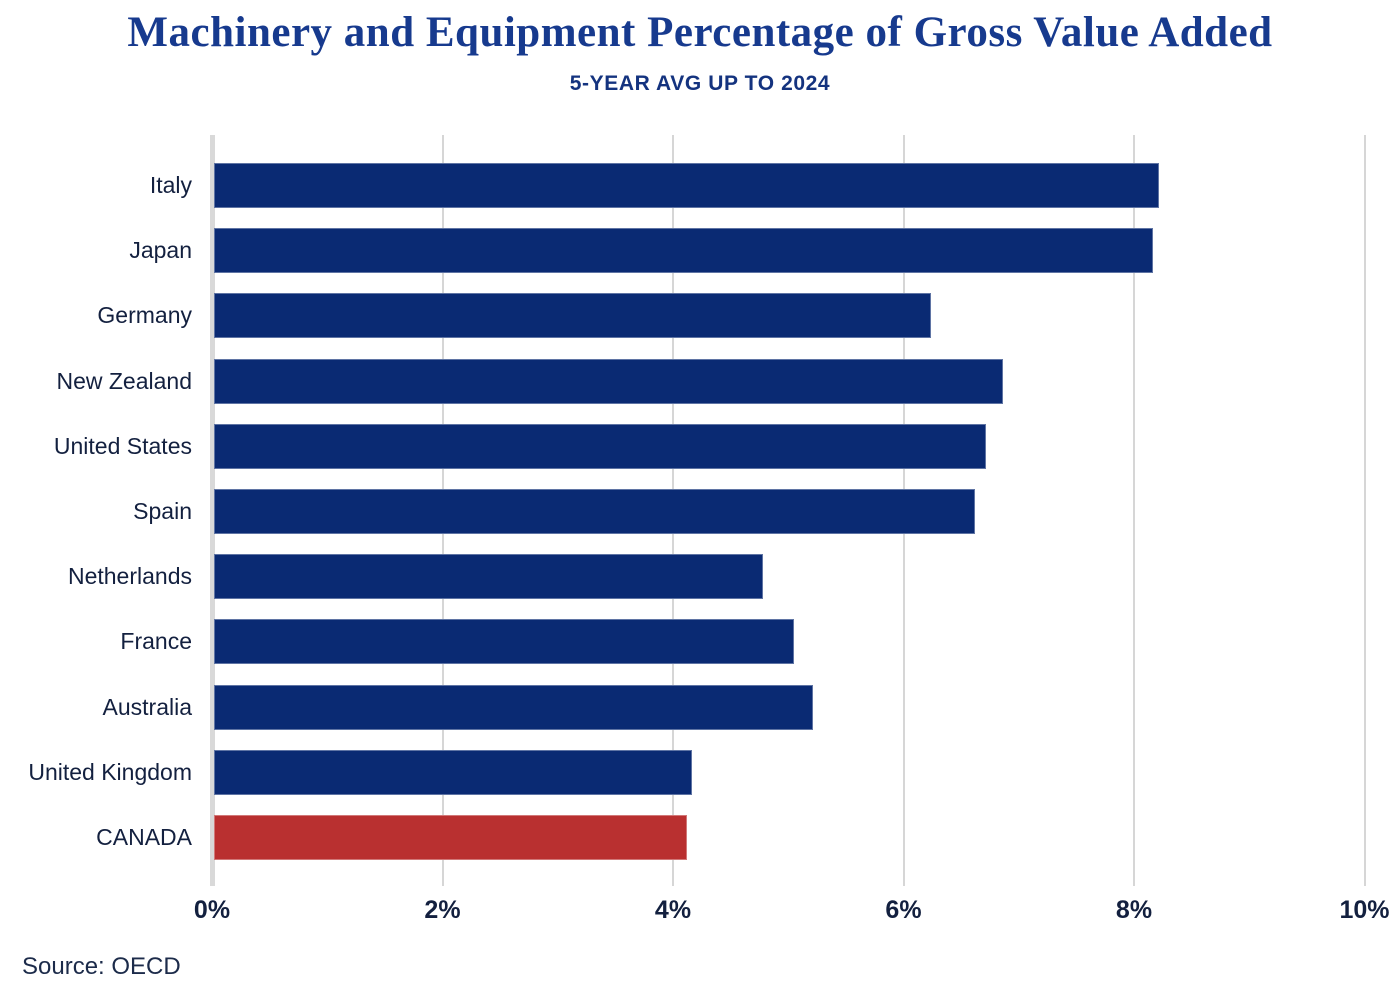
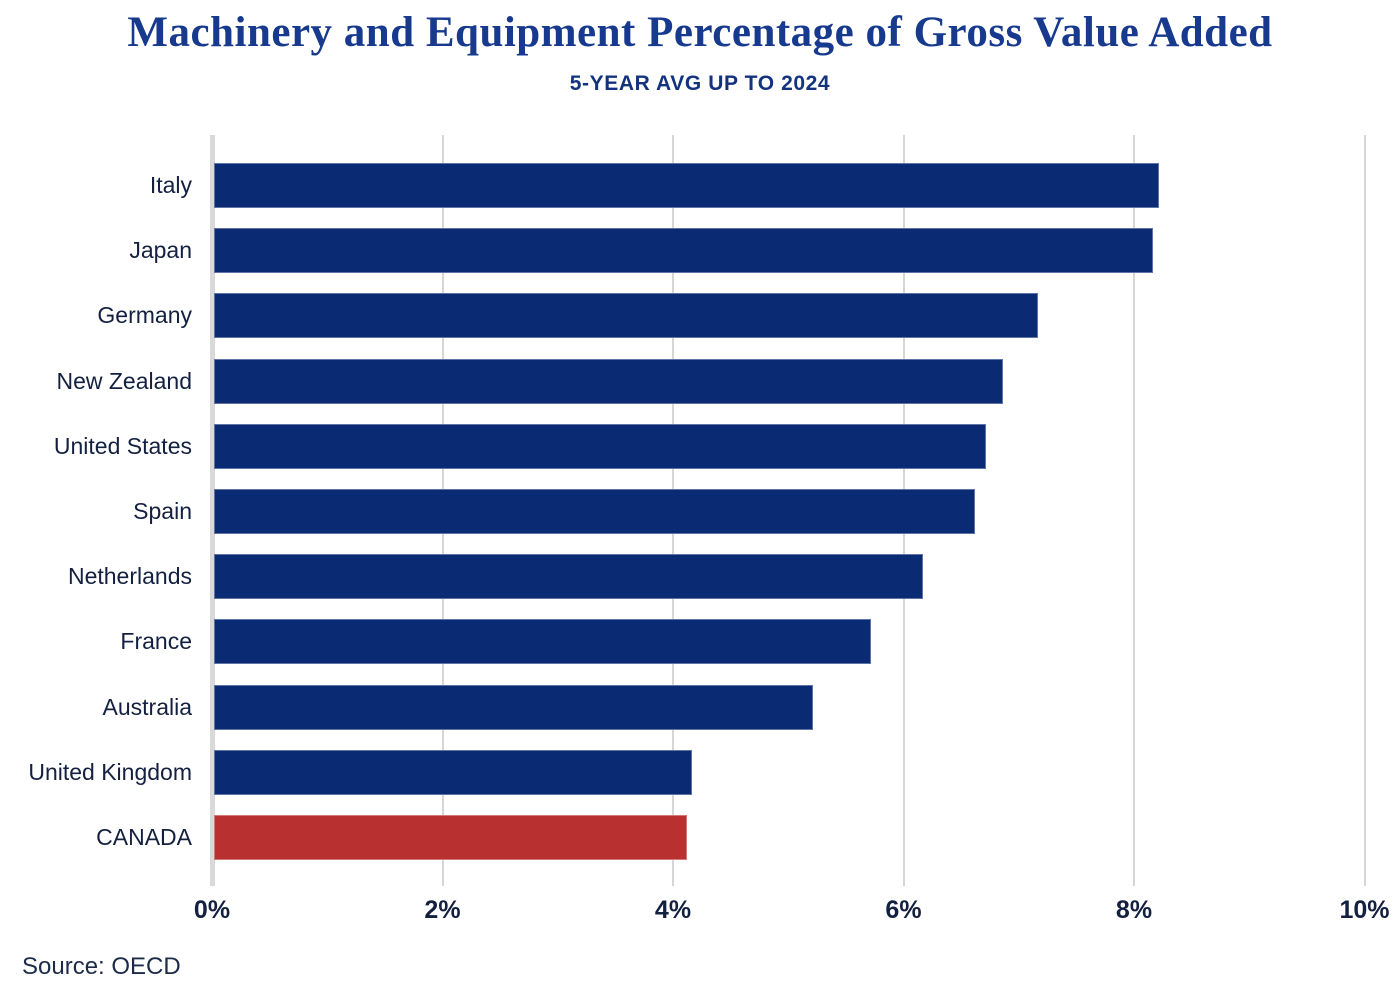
Germany: 6.22% -> 7.15%
Netherlands: 4.76% -> 6.15%
France: 5.03% -> 5.70%
